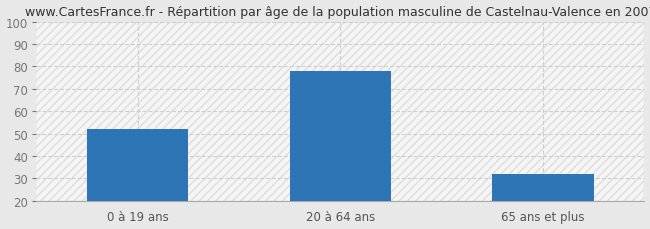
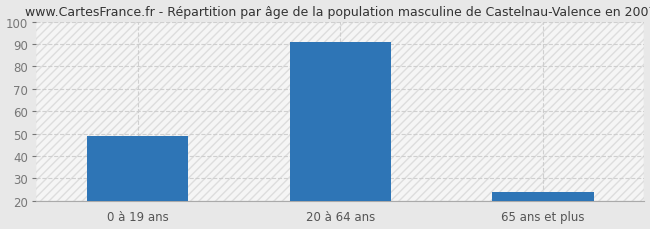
0 à 19 ans: 52 -> 49
20 à 64 ans: 78 -> 91
65 ans et plus: 32 -> 24
